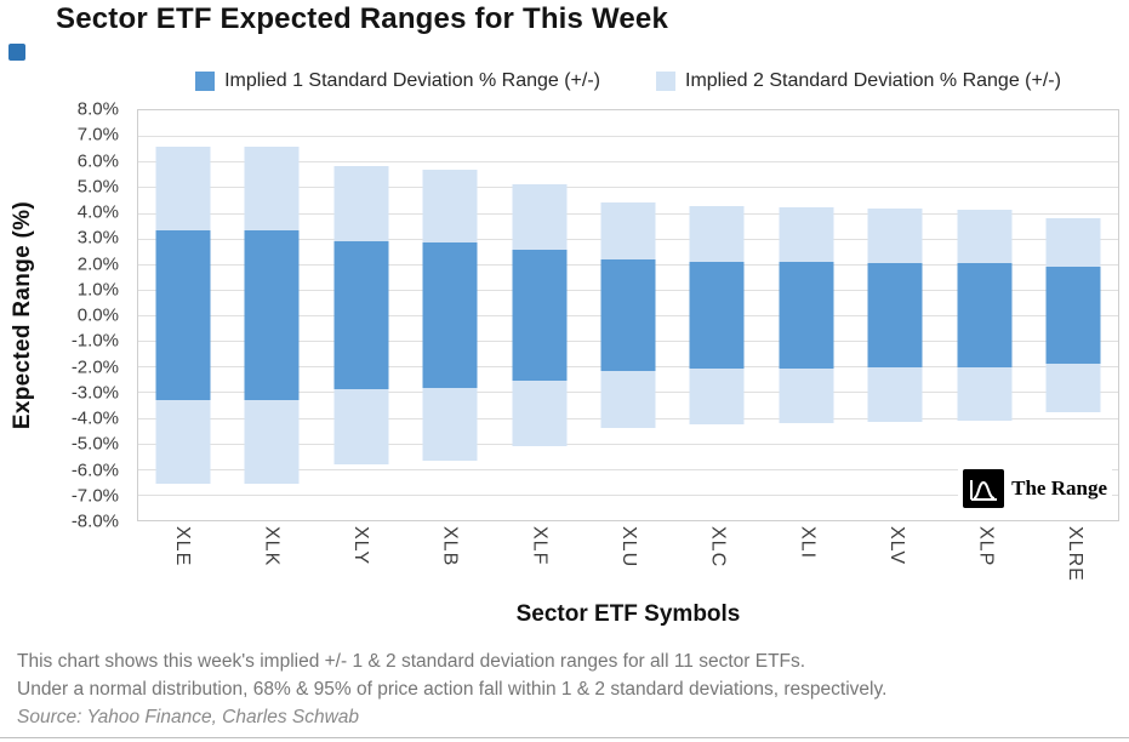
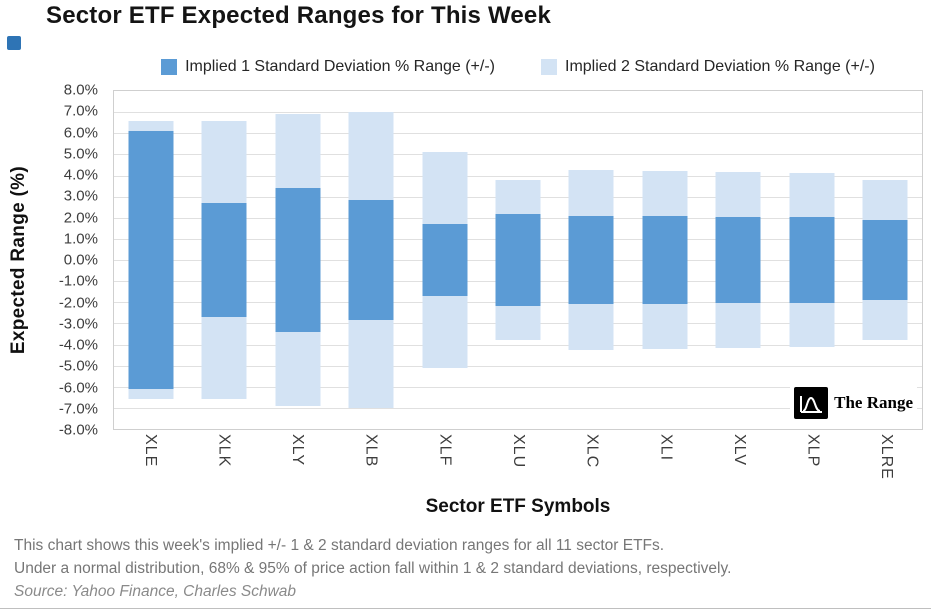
Implied 1 Standard Deviation % Range (+/-)/XLE: 3.3% -> 6.1%
Implied 1 Standard Deviation % Range (+/-)/XLK: 3.3% -> 2.7%
Implied 1 Standard Deviation % Range (+/-)/XLY: 2.9% -> 3.4%
Implied 2 Standard Deviation % Range (+/-)/XLY: 5.8% -> 6.9%
Implied 2 Standard Deviation % Range (+/-)/XLB: 5.7% -> 7.0%
Implied 1 Standard Deviation % Range (+/-)/XLF: 2.5% -> 1.7%
Implied 2 Standard Deviation % Range (+/-)/XLU: 4.4% -> 3.8%
